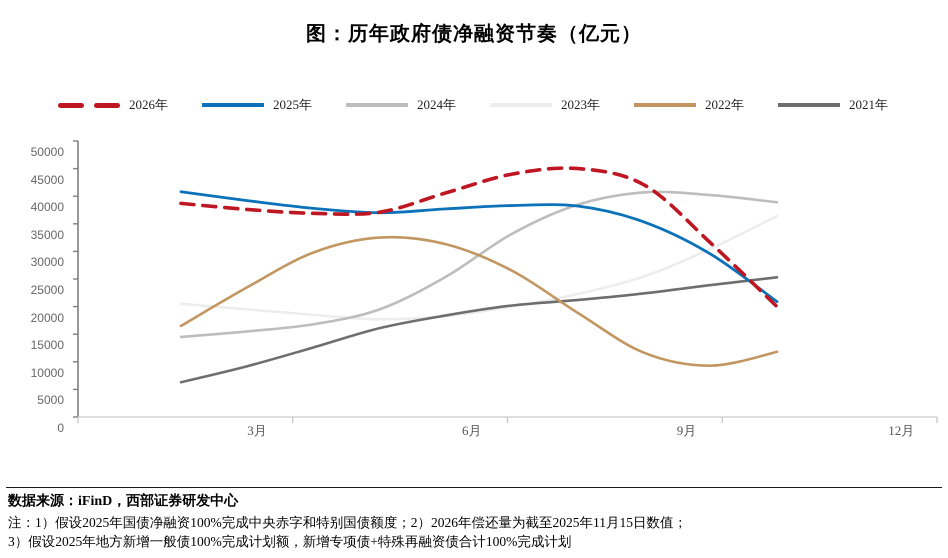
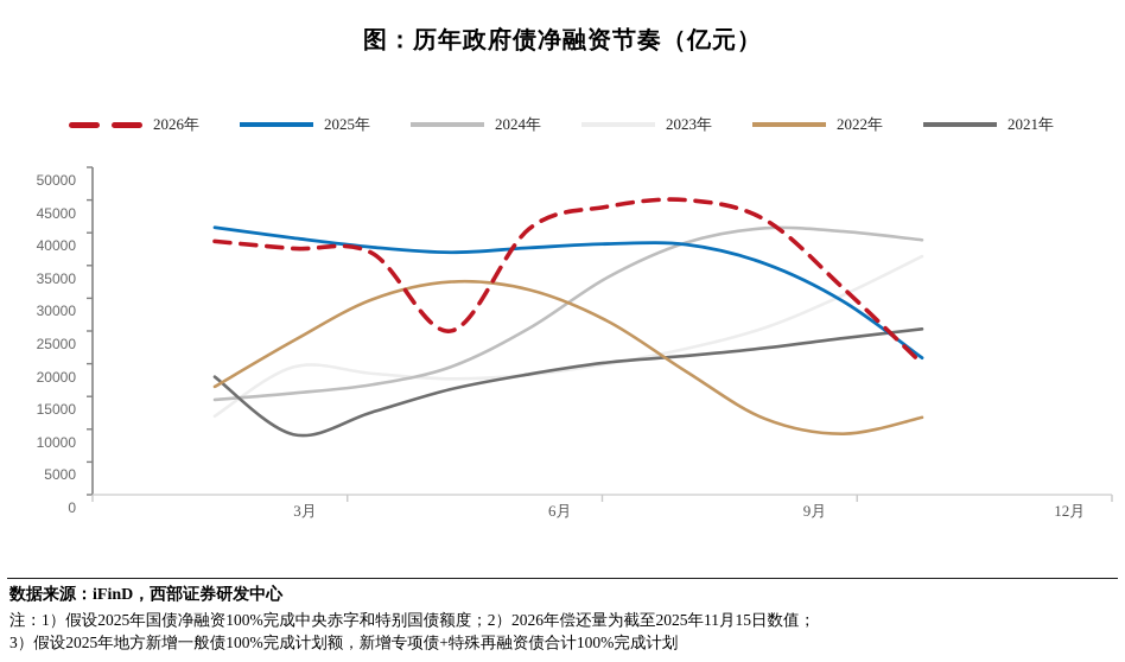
2023年/3月: 20000 -> 12000
2021年/3月: 6000 -> 18000
2026年/6月: 37000 -> 25000
